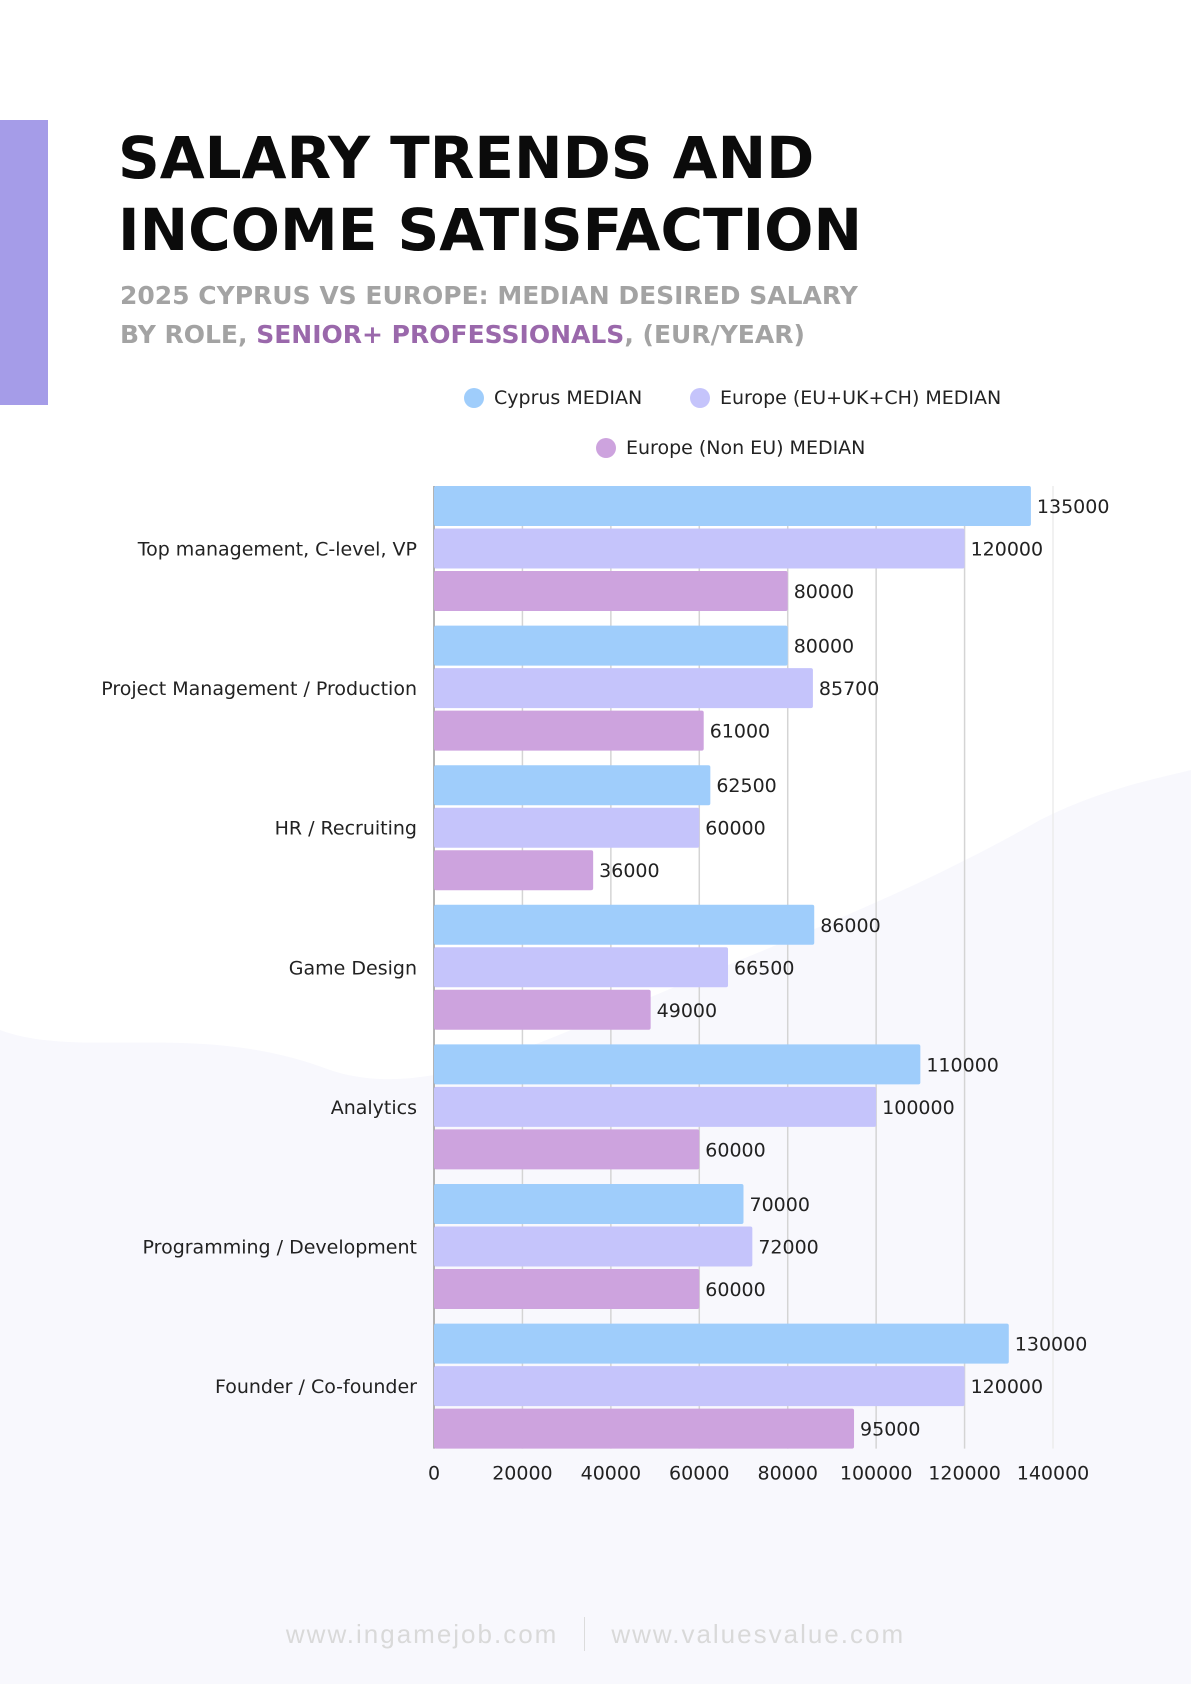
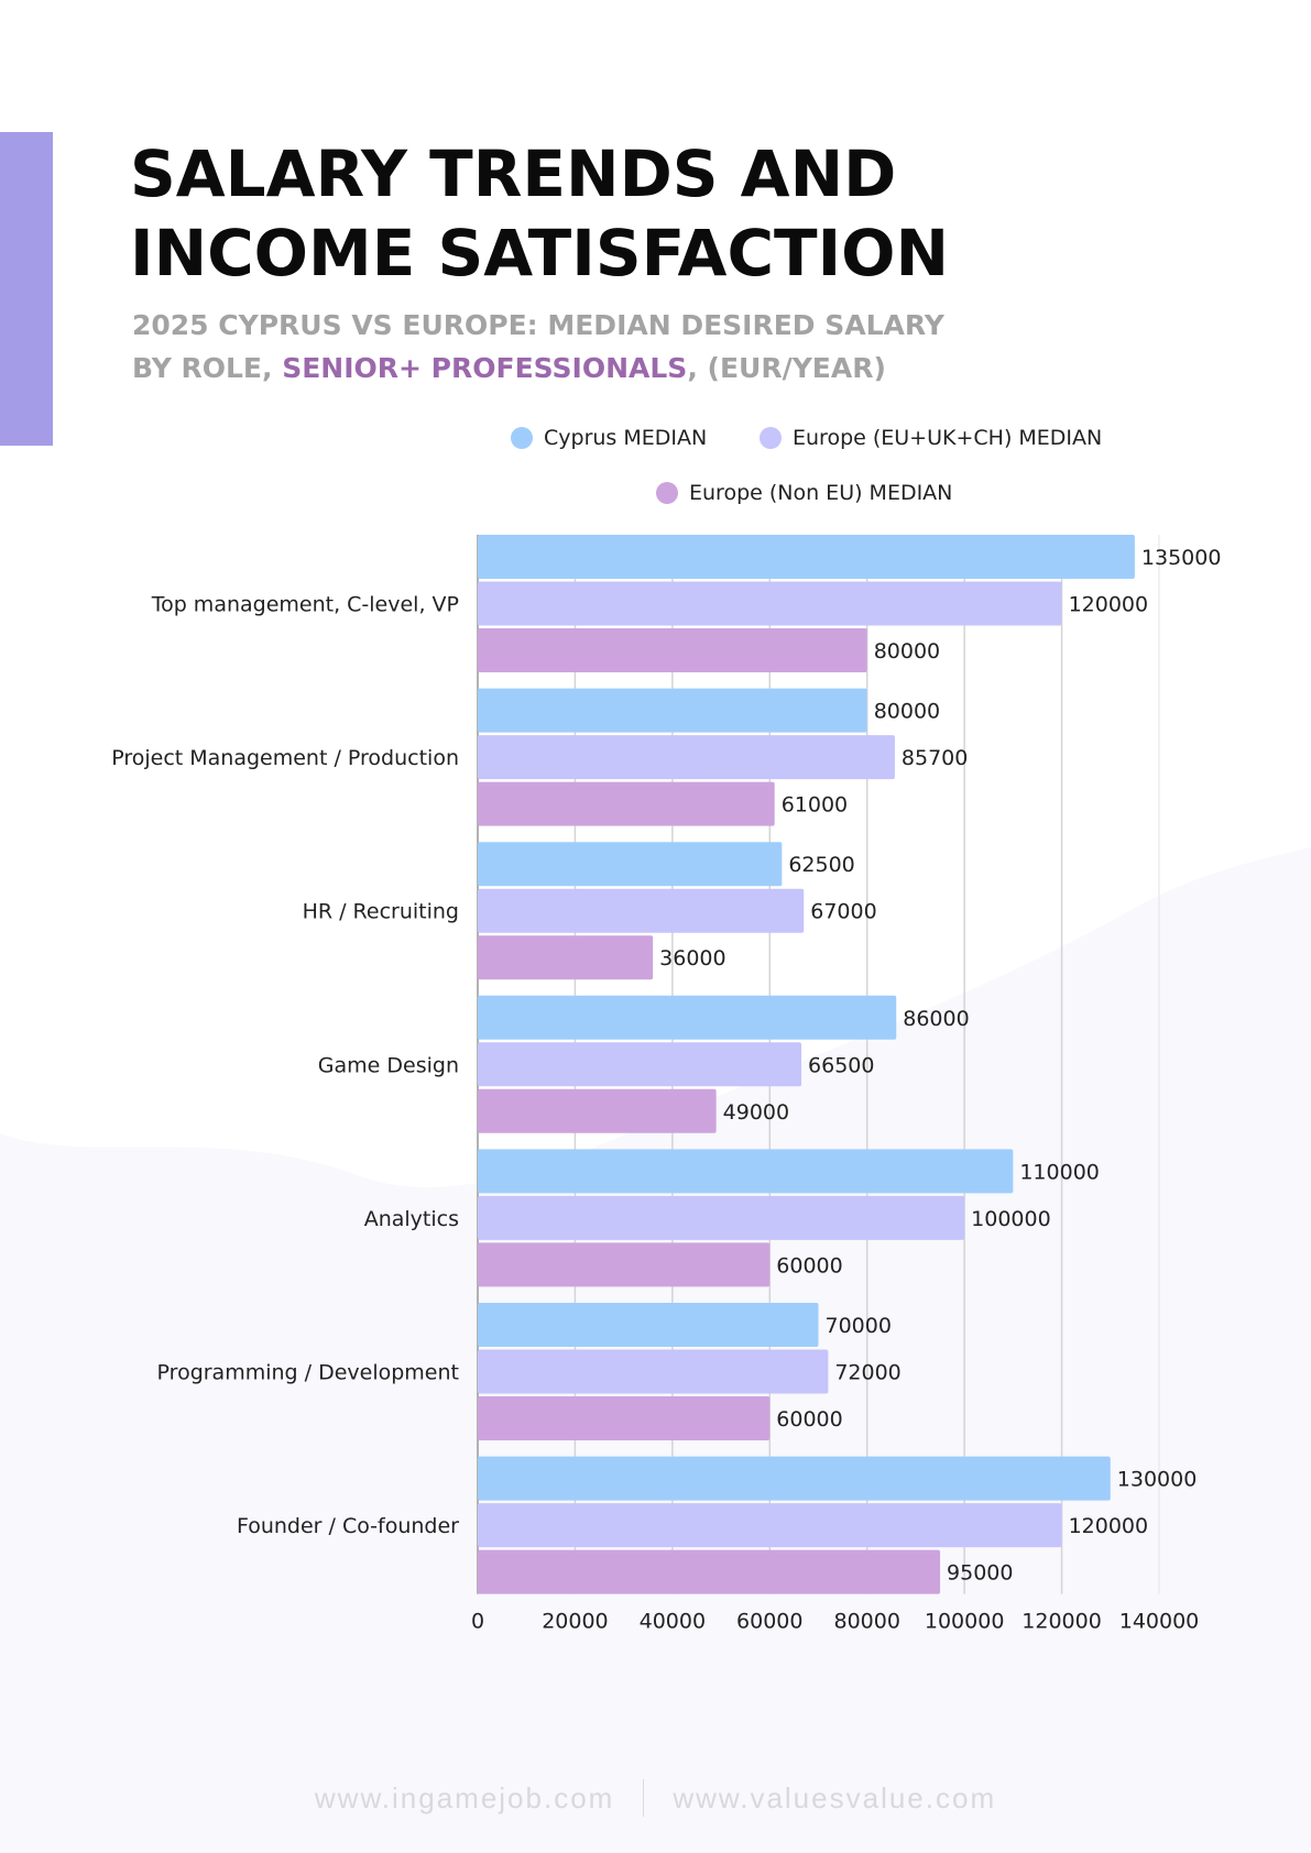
Europe (EU+UK+CH) MEDIAN/HR / Recruiting: 60000 -> 67000
